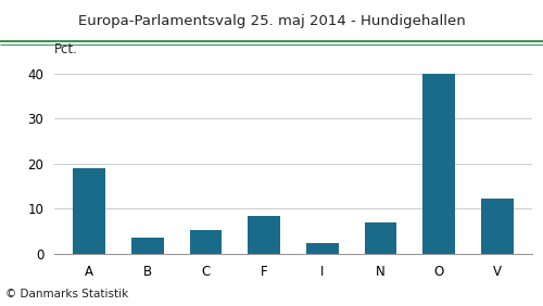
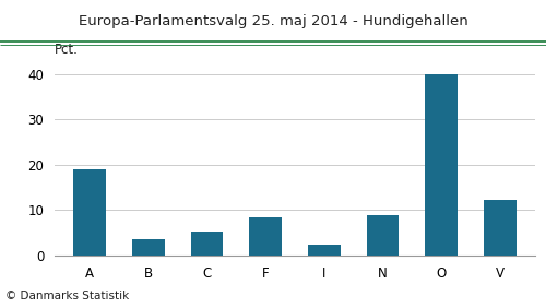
N: 7.0 -> 9.0
